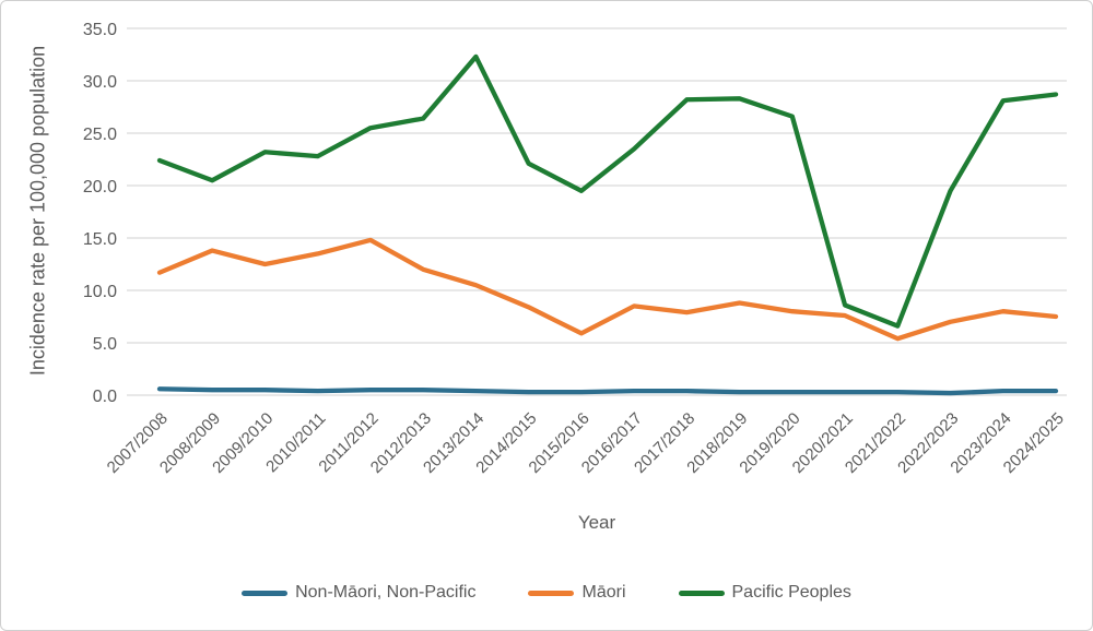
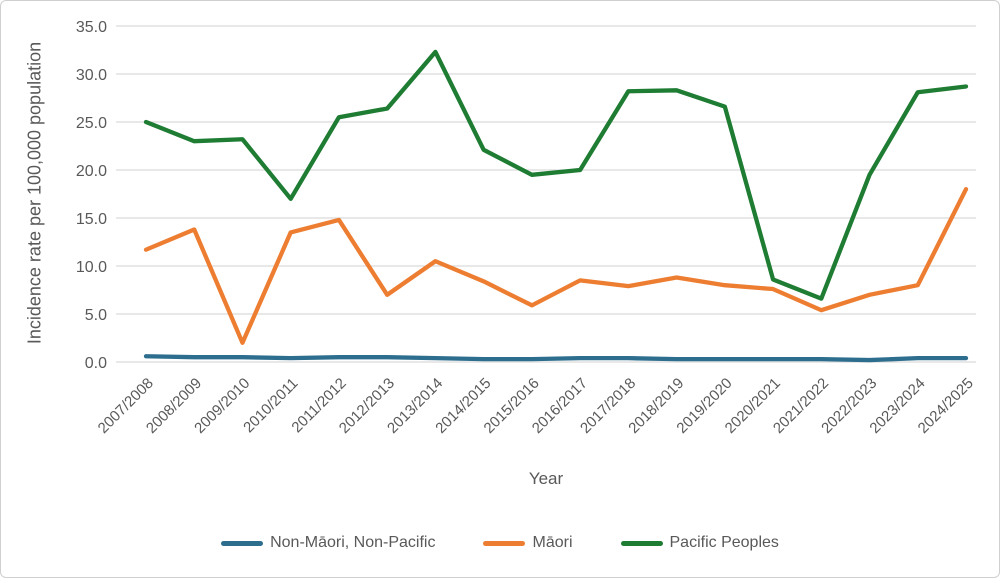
Pacific Peoples/2007/2008: 22 -> 25
Pacific Peoples/2008/2009: 20 -> 23
Māori/2009/2010: 12 -> 2
Pacific Peoples/2010/2011: 23 -> 17
Māori/2012/2013: 12 -> 7
Pacific Peoples/2016/2017: 24 -> 20
Māori/2024/2025: 8 -> 18
